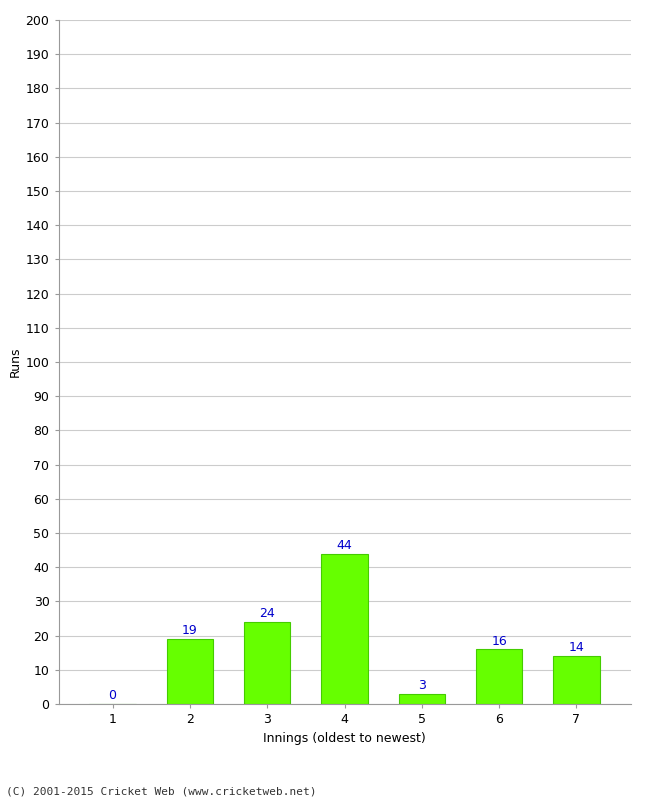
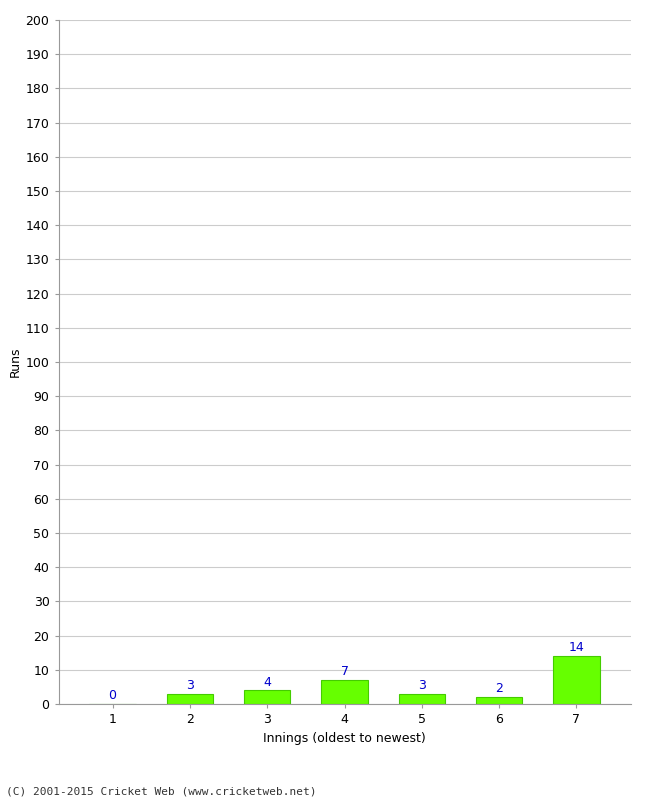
2: 19 -> 3
3: 24 -> 4
4: 44 -> 7
6: 16 -> 2
